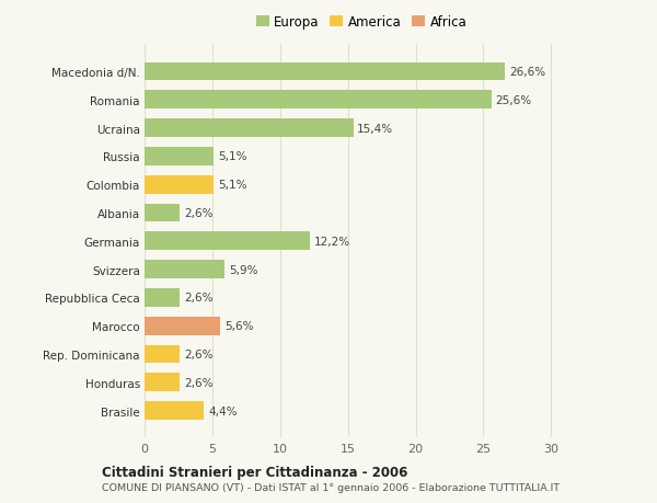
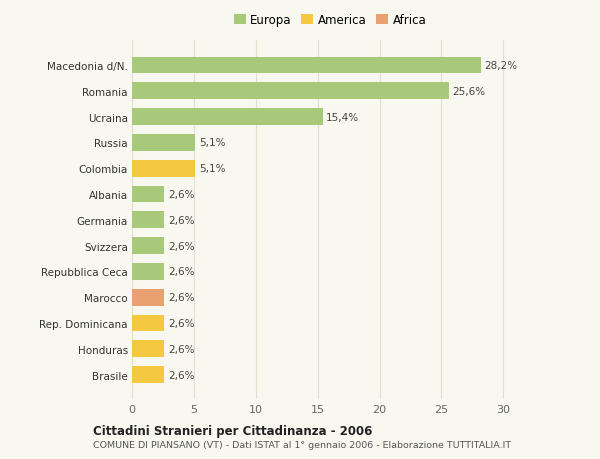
Macedonia d/N.: 26,6% -> 28,2%
Germania: 12,2% -> 2,6%
Svizzera: 5,9% -> 2,6%
Marocco: 5,6% -> 2,6%
Brasile: 4,4% -> 2,6%
